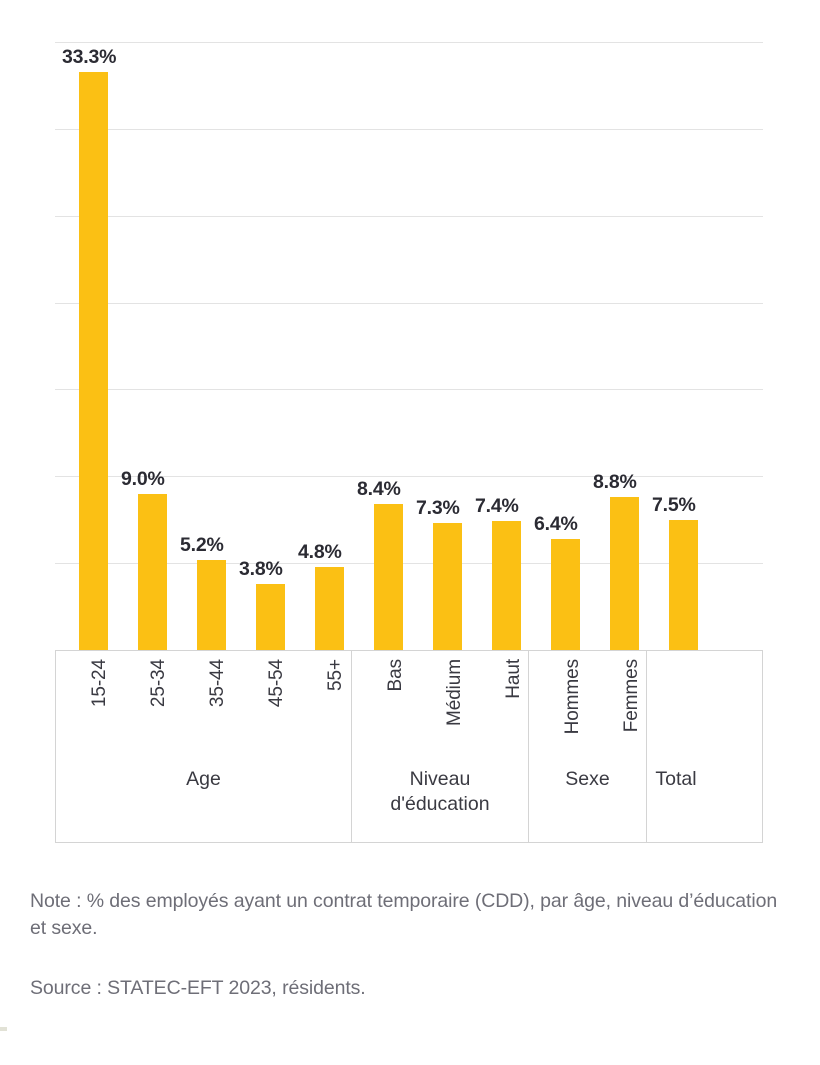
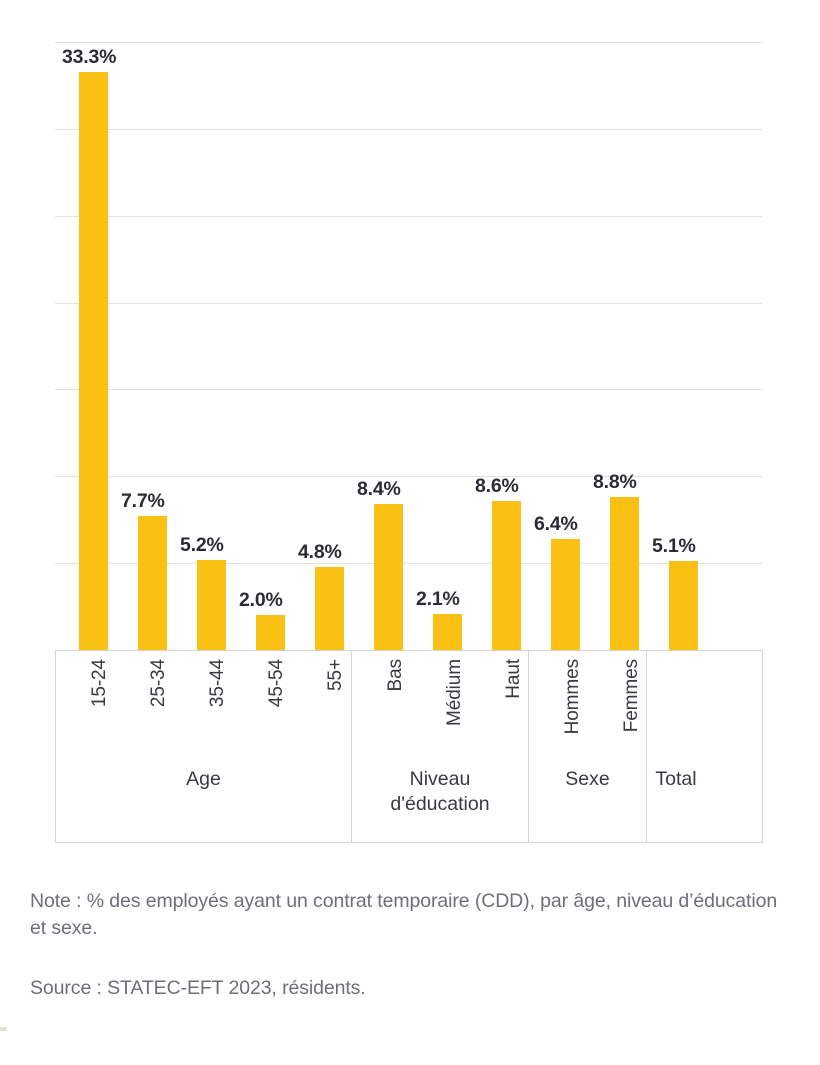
25-34: 9.0% -> 7.7%
45-54: 3.8% -> 2.0%
Médium: 7.3% -> 2.1%
Haut: 7.4% -> 8.6%
Total: 7.5% -> 5.1%
